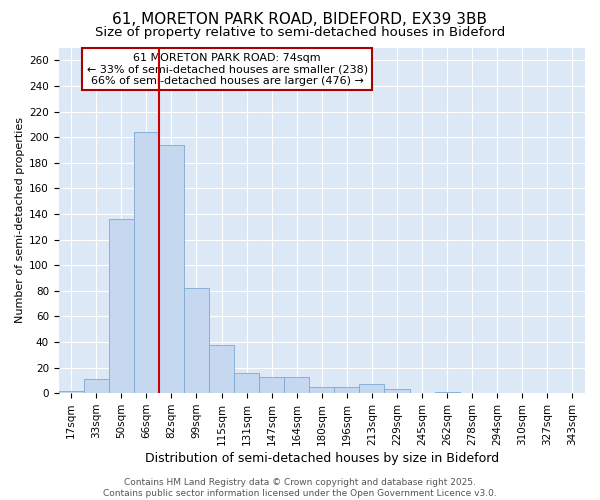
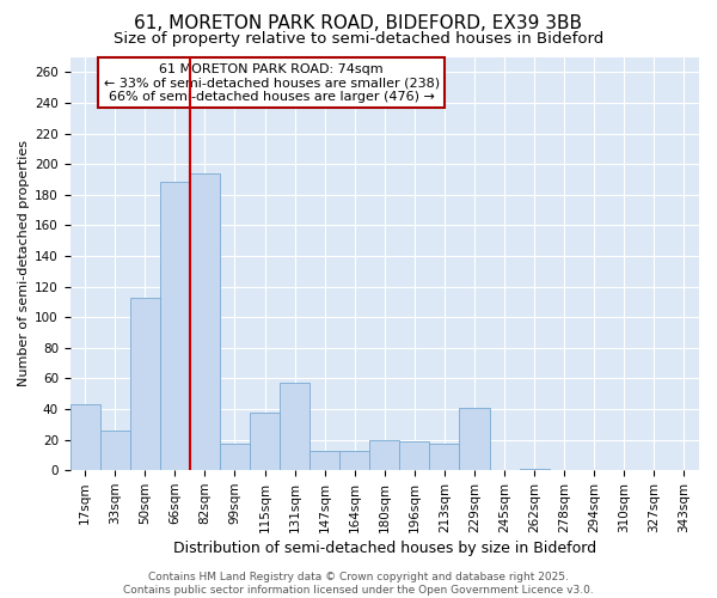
17sqm: 2 -> 43
33sqm: 11 -> 26
50sqm: 136 -> 113
66sqm: 204 -> 188
99sqm: 82 -> 17
131sqm: 16 -> 57
180sqm: 5 -> 20
196sqm: 5 -> 19
213sqm: 7 -> 17
229sqm: 3 -> 41
